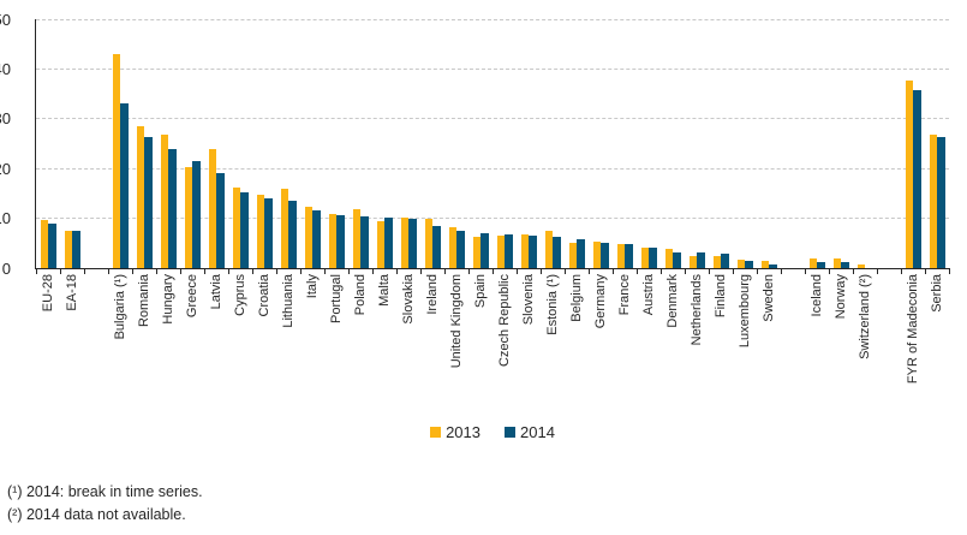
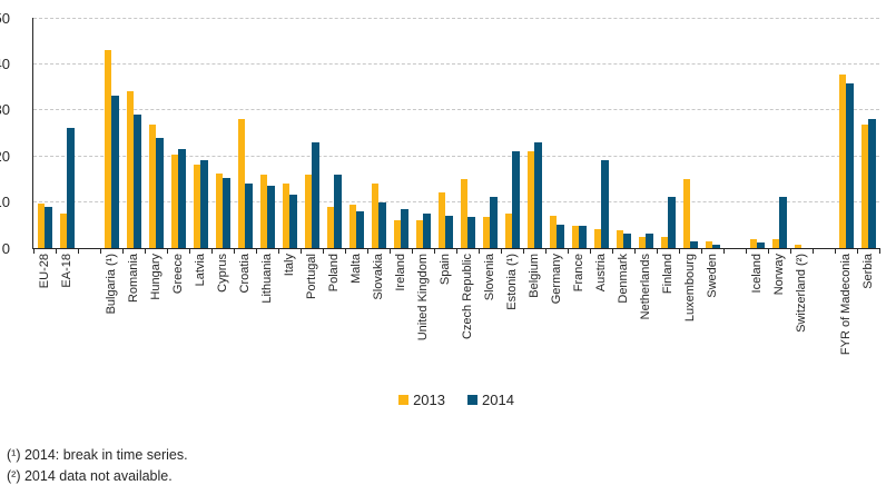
2014/EA-18: 7 -> 26
2013/Romania: 28 -> 34
2014/Romania: 26 -> 29
2013/Latvia: 24 -> 18
2013/Croatia: 15 -> 28
2013/Italy: 12 -> 14
2013/Portugal: 11 -> 16
2014/Portugal: 11 -> 23
2013/Poland: 12 -> 9
2014/Poland: 10 -> 16
2014/Malta: 10 -> 8
2013/Slovakia: 10 -> 14
2013/Ireland: 10 -> 6
2013/United Kingdom: 8 -> 6
2013/Spain: 6 -> 12
2013/Czech Republic: 7 -> 15
2014/Slovenia: 7 -> 11
2014/Estonia (¹): 6 -> 21
2013/Belgium: 5 -> 21
2014/Belgium: 6 -> 23
2013/Germany: 5 -> 7
2014/Austria: 4 -> 19
2014/Finland: 3 -> 11
2013/Luxembourg: 2 -> 15
2014/Norway: 1 -> 11
2014/Serbia: 26 -> 28
